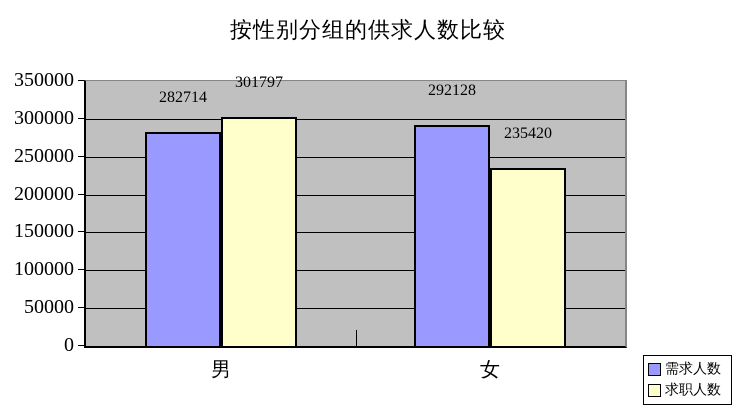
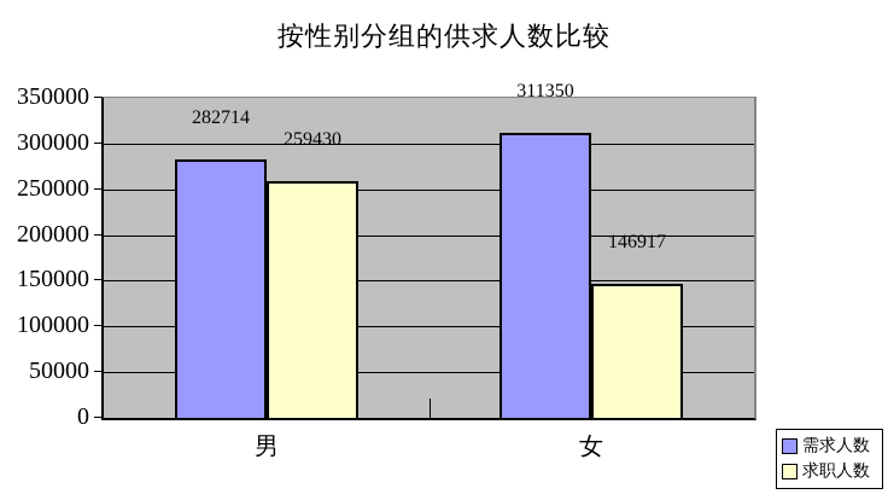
求职人数/男: 301797 -> 259430
需求人数/女: 292128 -> 311350
求职人数/女: 235420 -> 146917
